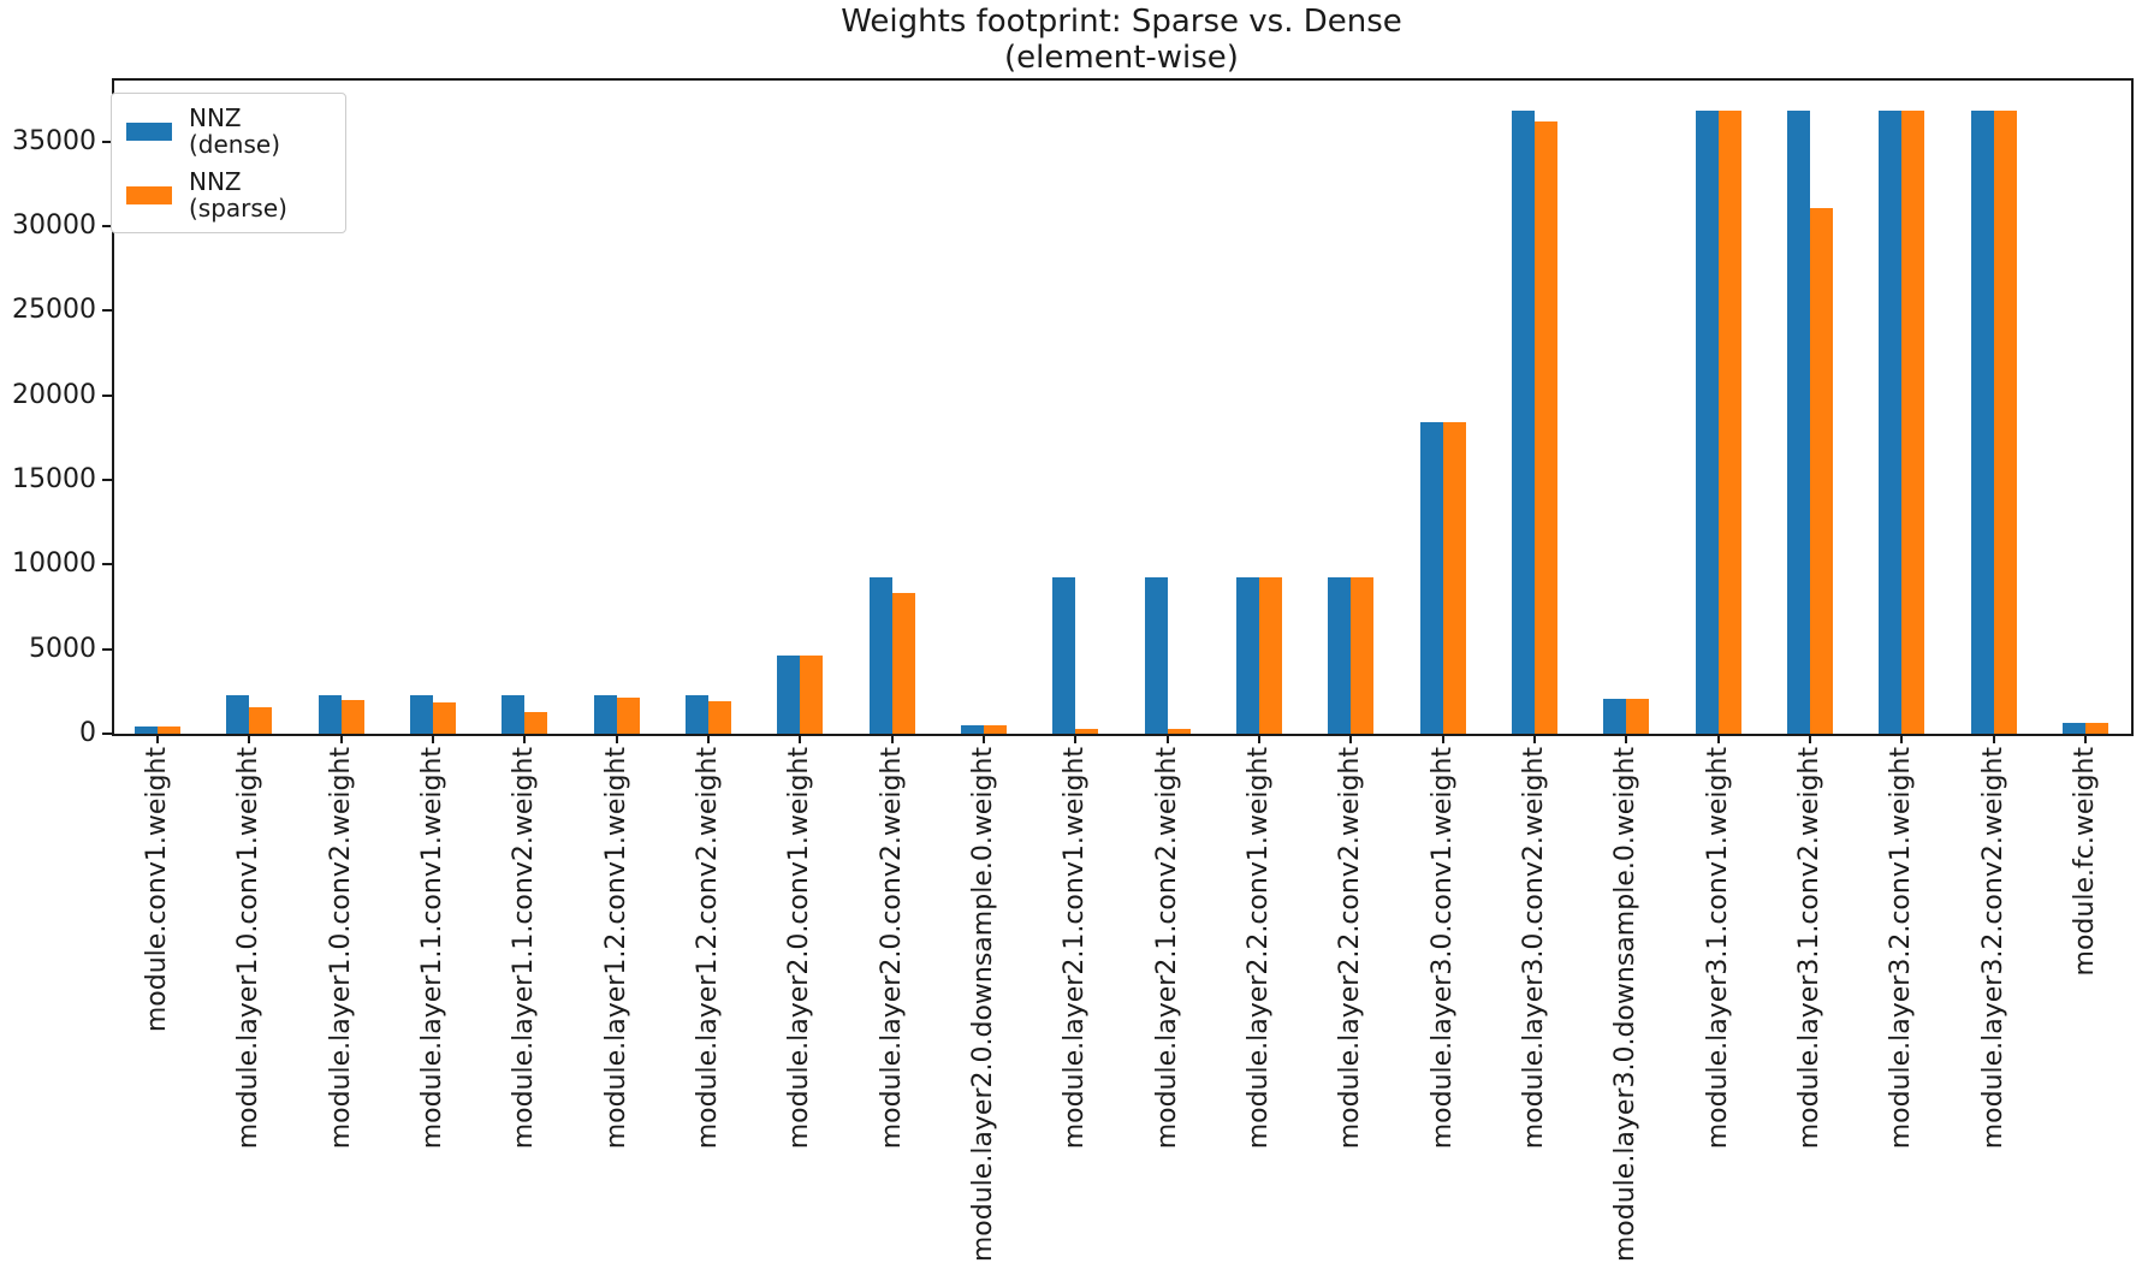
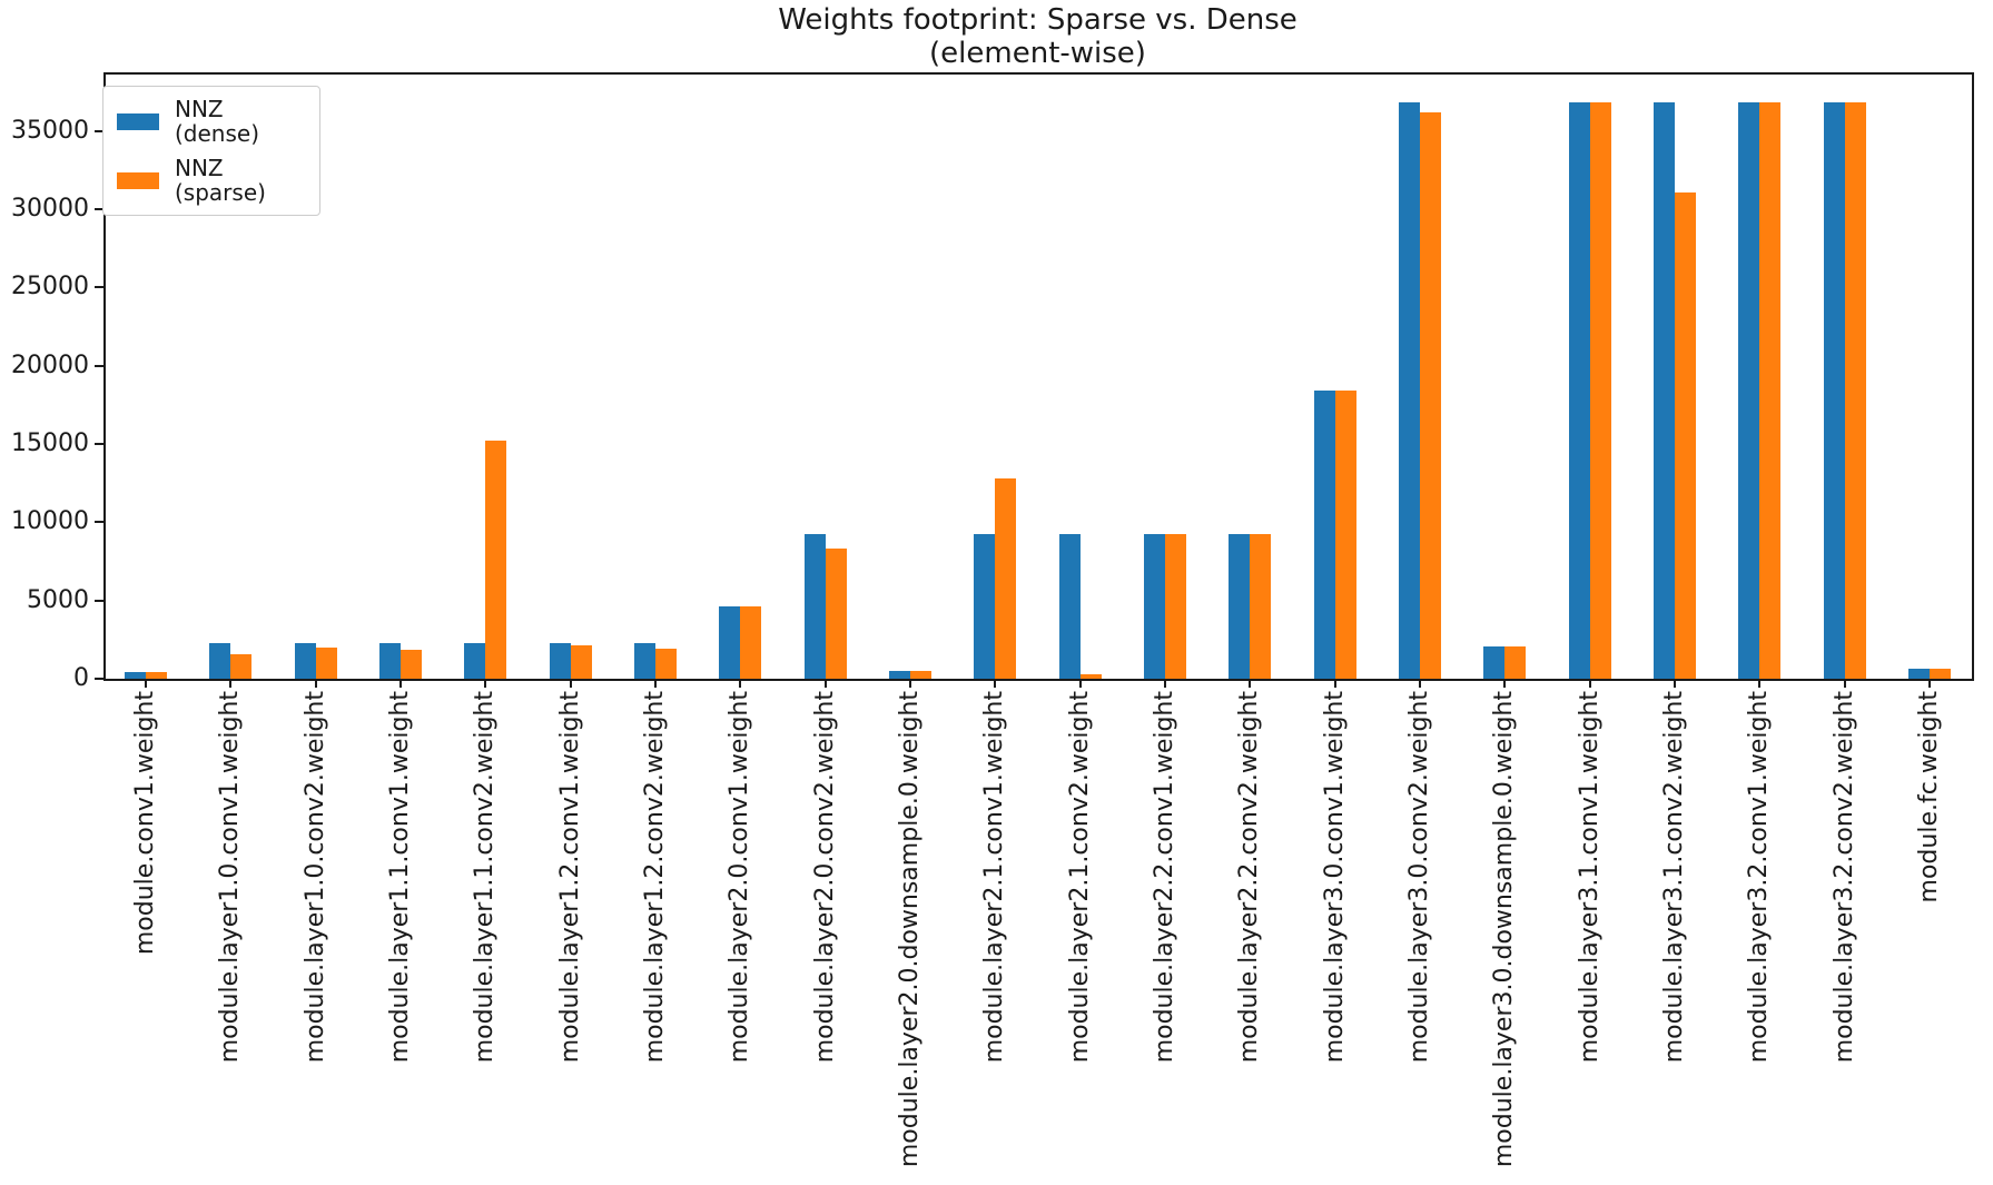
NNZ (sparse)/module.layer1.1.conv2.weight: 1300 -> 15200
NNZ (sparse)/module.layer2.1.conv1.weight: 300 -> 12800
